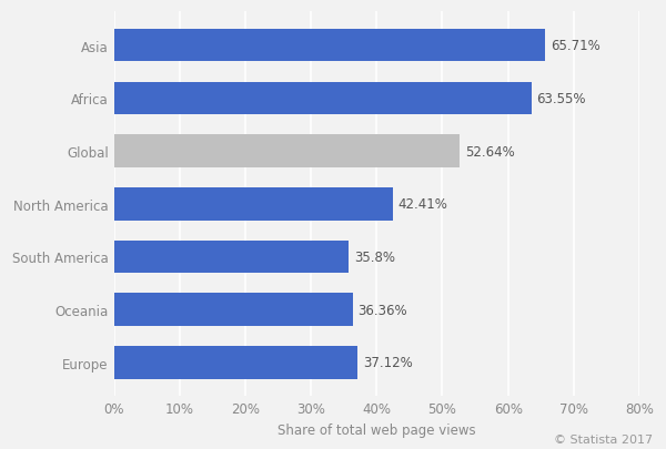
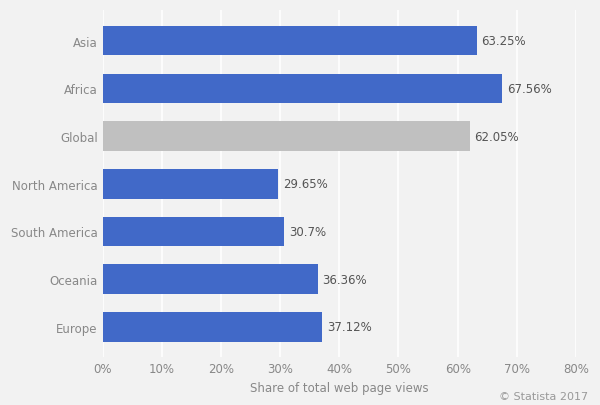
Asia: 65.71% -> 63.25%
Africa: 63.55% -> 67.56%
Global: 52.64% -> 62.05%
North America: 42.41% -> 29.65%
South America: 35.8% -> 30.7%
